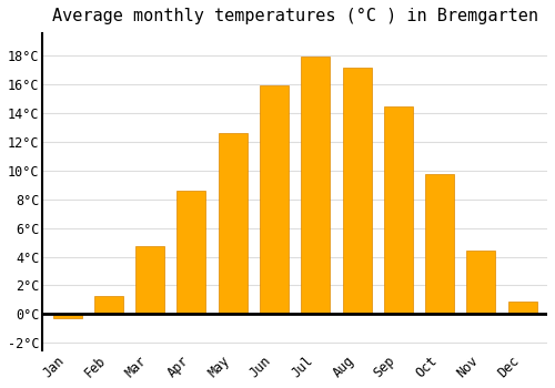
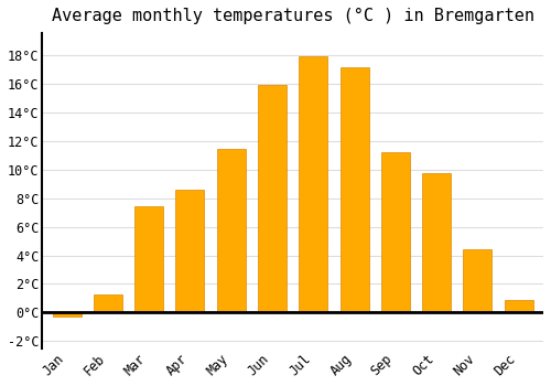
Mar: 4.7°C -> 7.4°C
May: 12.6°C -> 11.4°C
Sep: 14.4°C -> 11.2°C
